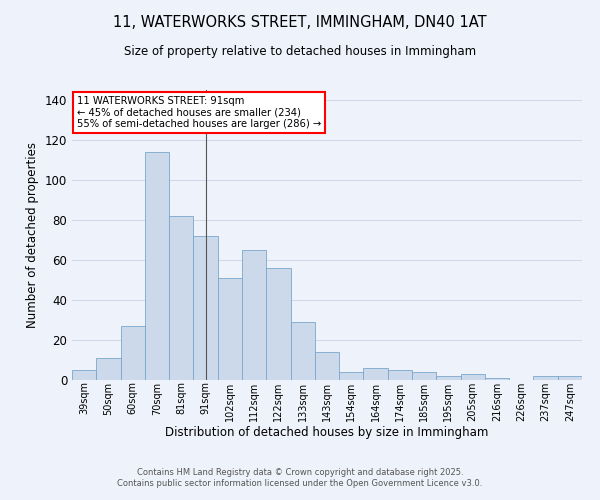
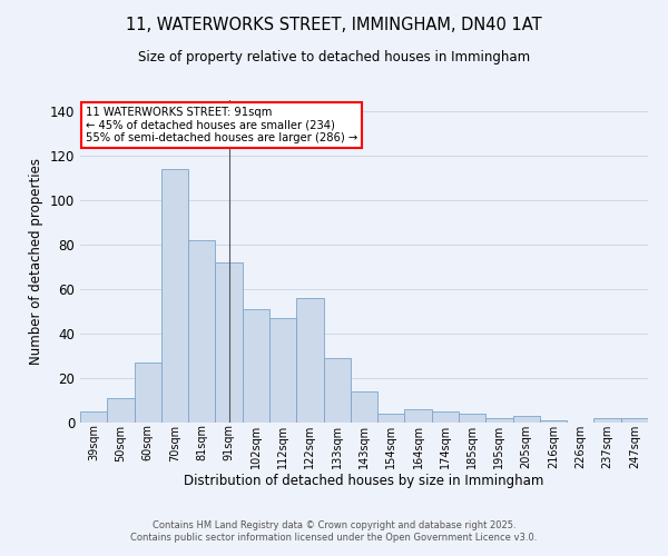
112sqm: 65 -> 47
